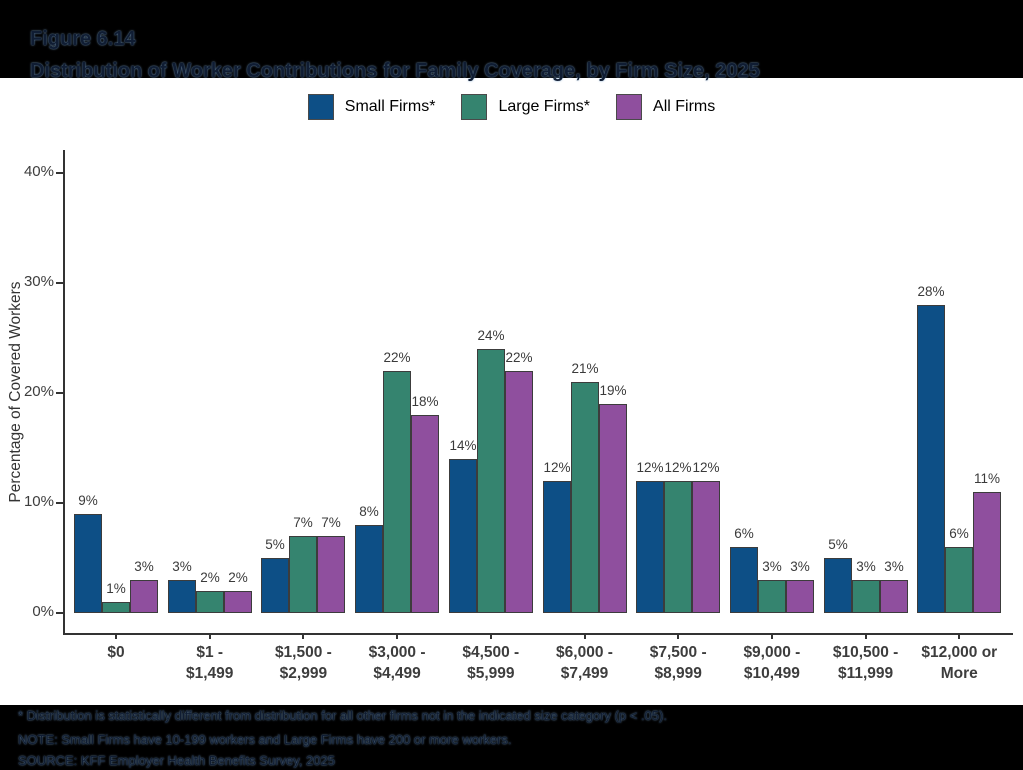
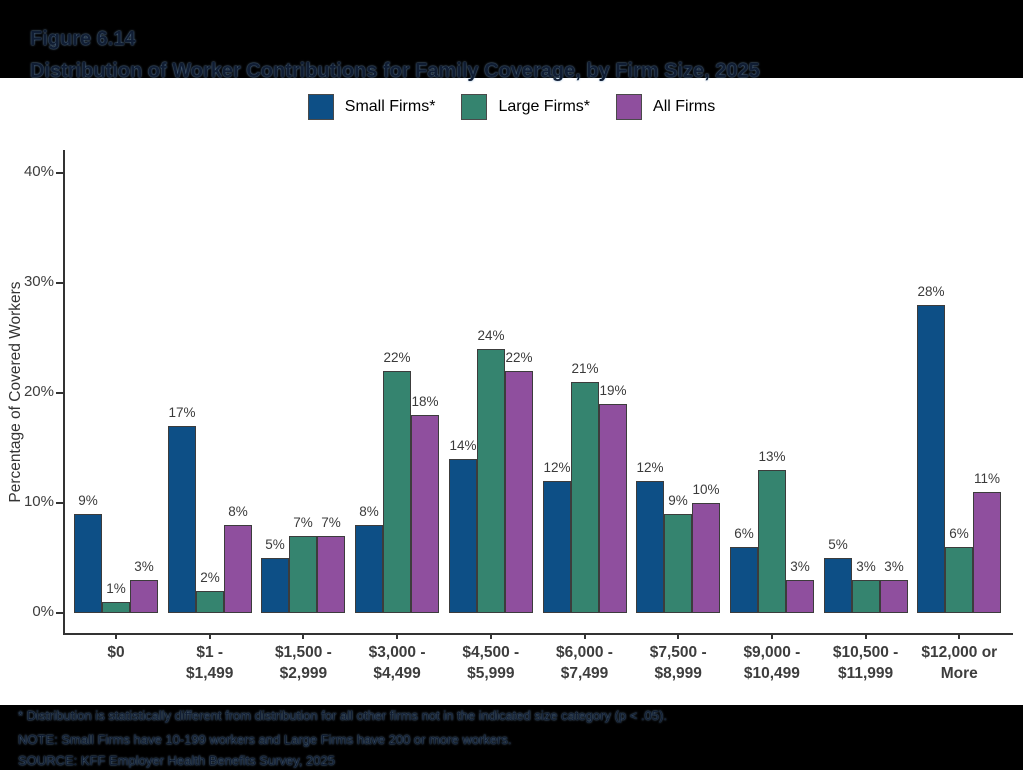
Small Firms*/$1 - $1,499: 3% -> 17%
All Firms/$1 - $1,499: 2% -> 8%
Large Firms*/$7,500 - $8,999: 12% -> 9%
All Firms/$7,500 - $8,999: 12% -> 10%
Large Firms*/$9,000 - $10,499: 3% -> 13%
